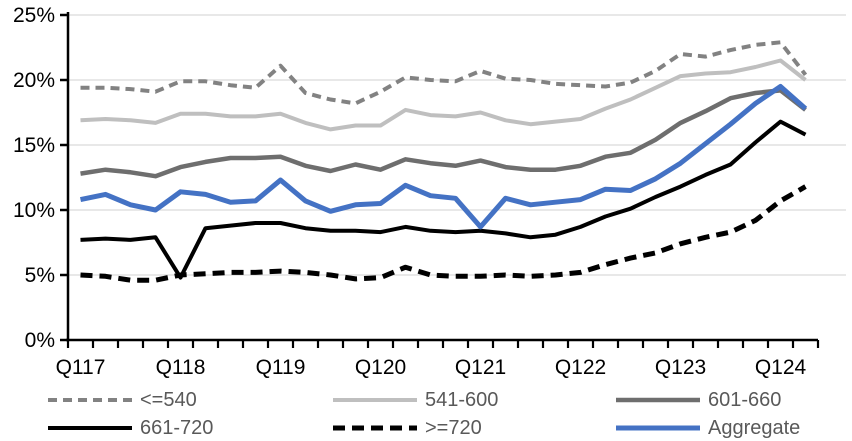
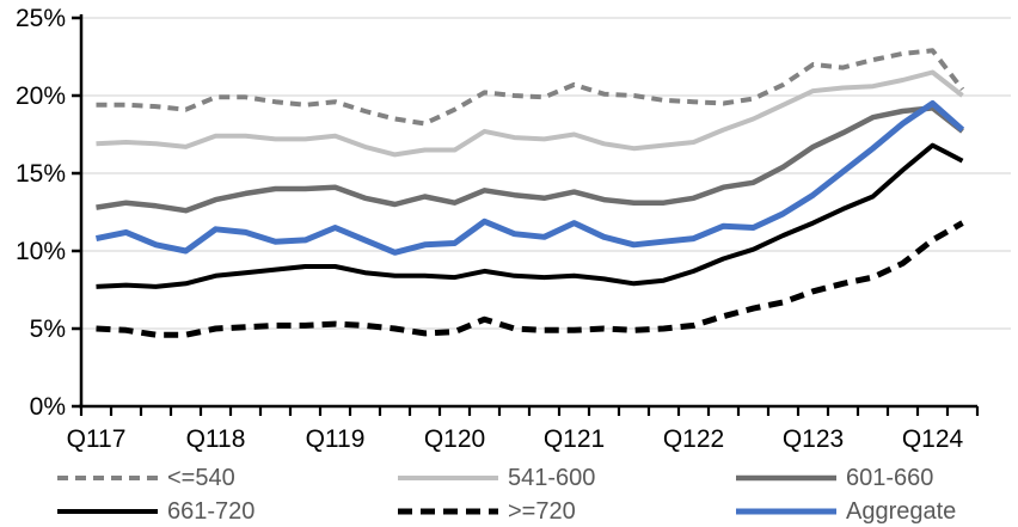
661-720/Q118: 4.8% -> 8.4%
<=540/Q119: 21.1% -> 19.6%
Aggregate/Q119: 12.3% -> 11.5%
Aggregate/Q121: 8.7% -> 11.8%
